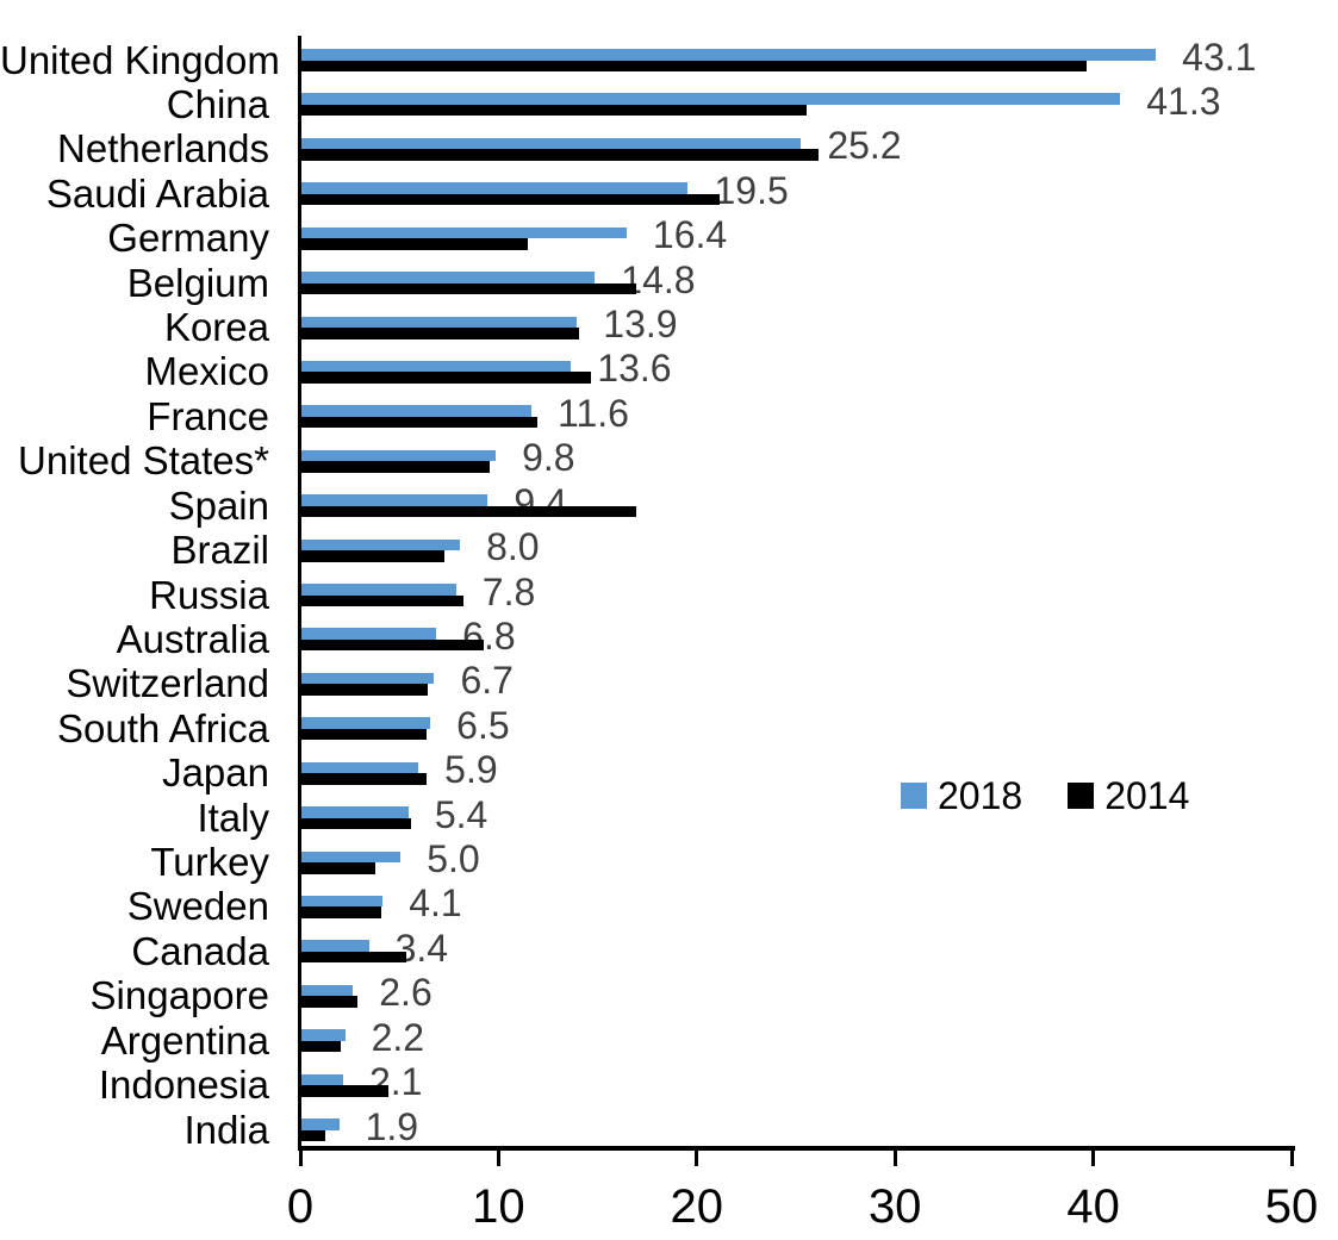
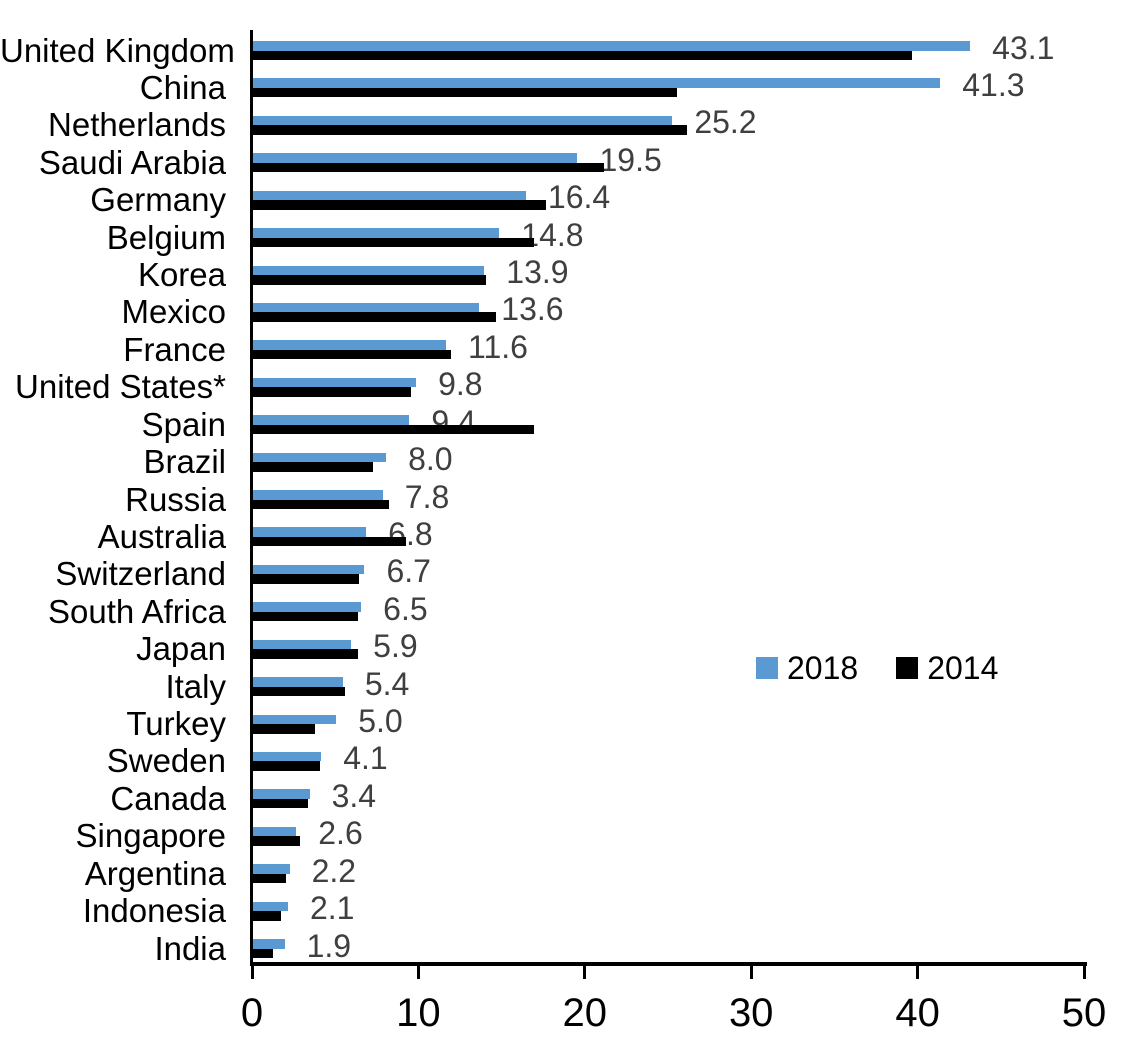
2014/Germany: 11.4 -> 17.6
2014/Canada: 5.3 -> 3.3
2014/Indonesia: 4.4 -> 1.7
